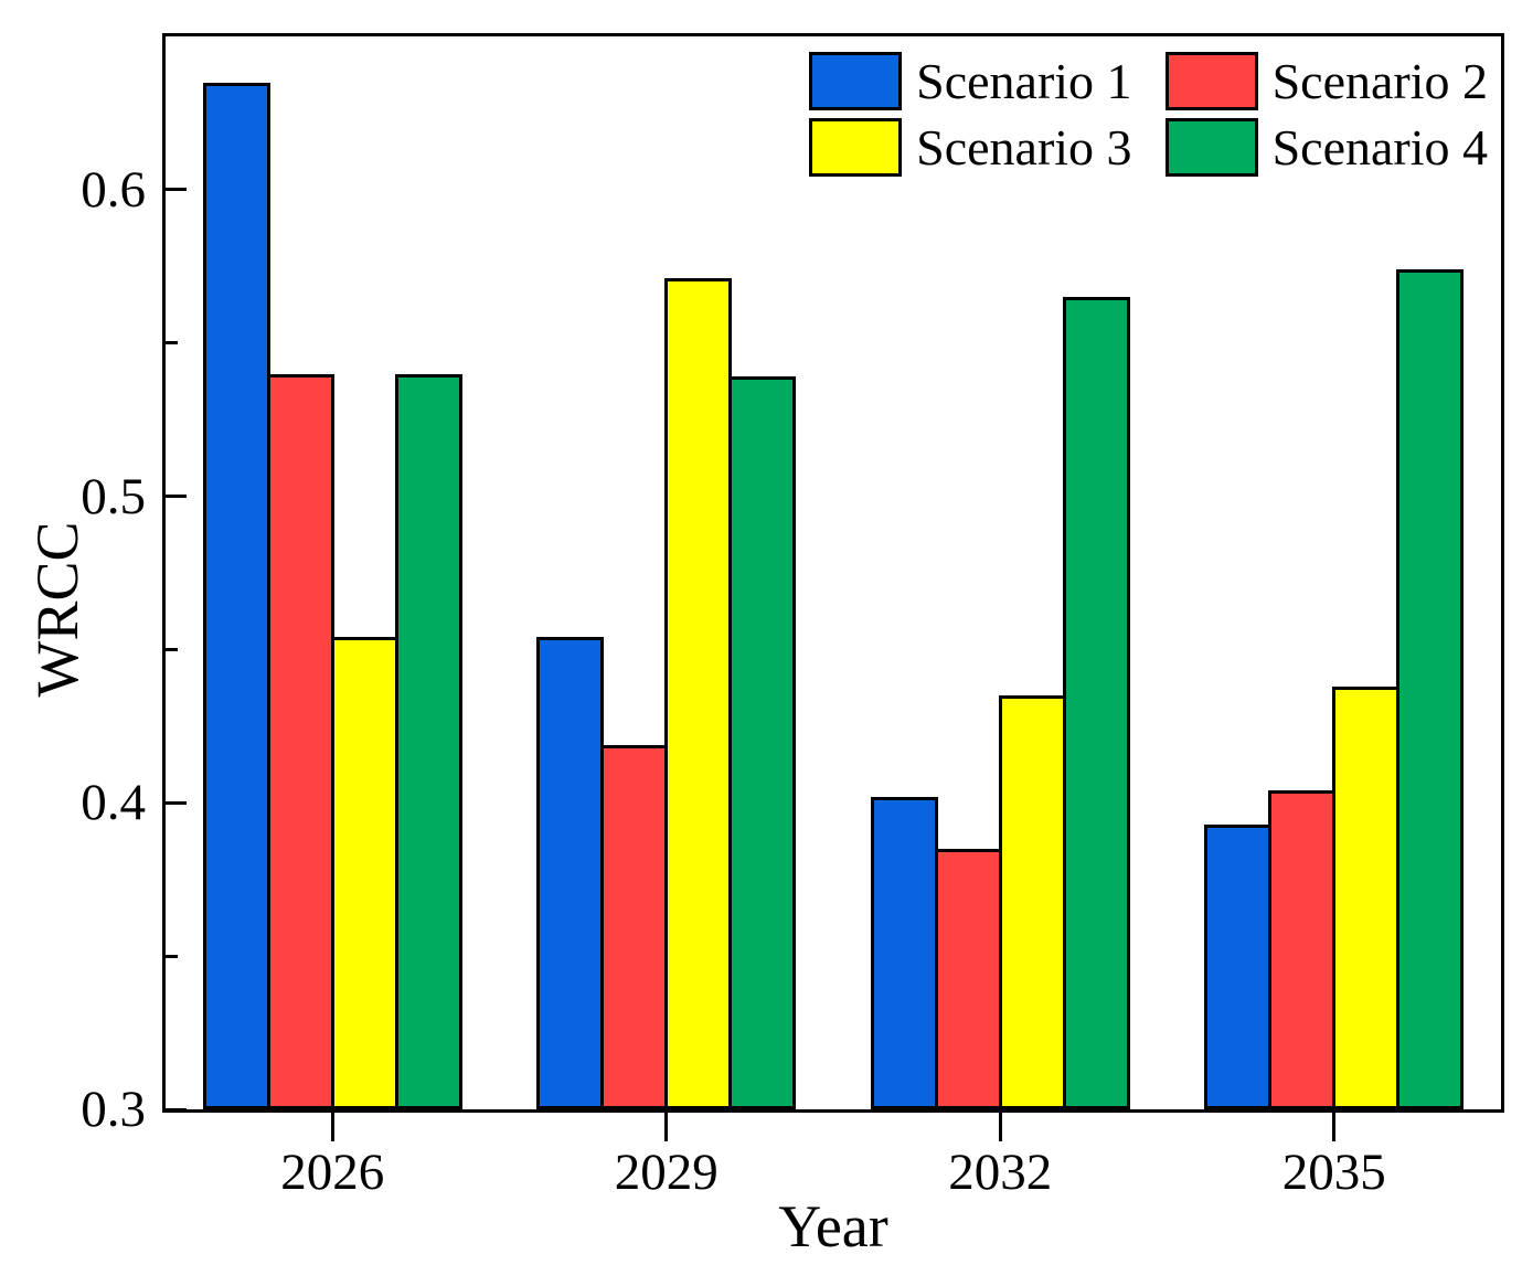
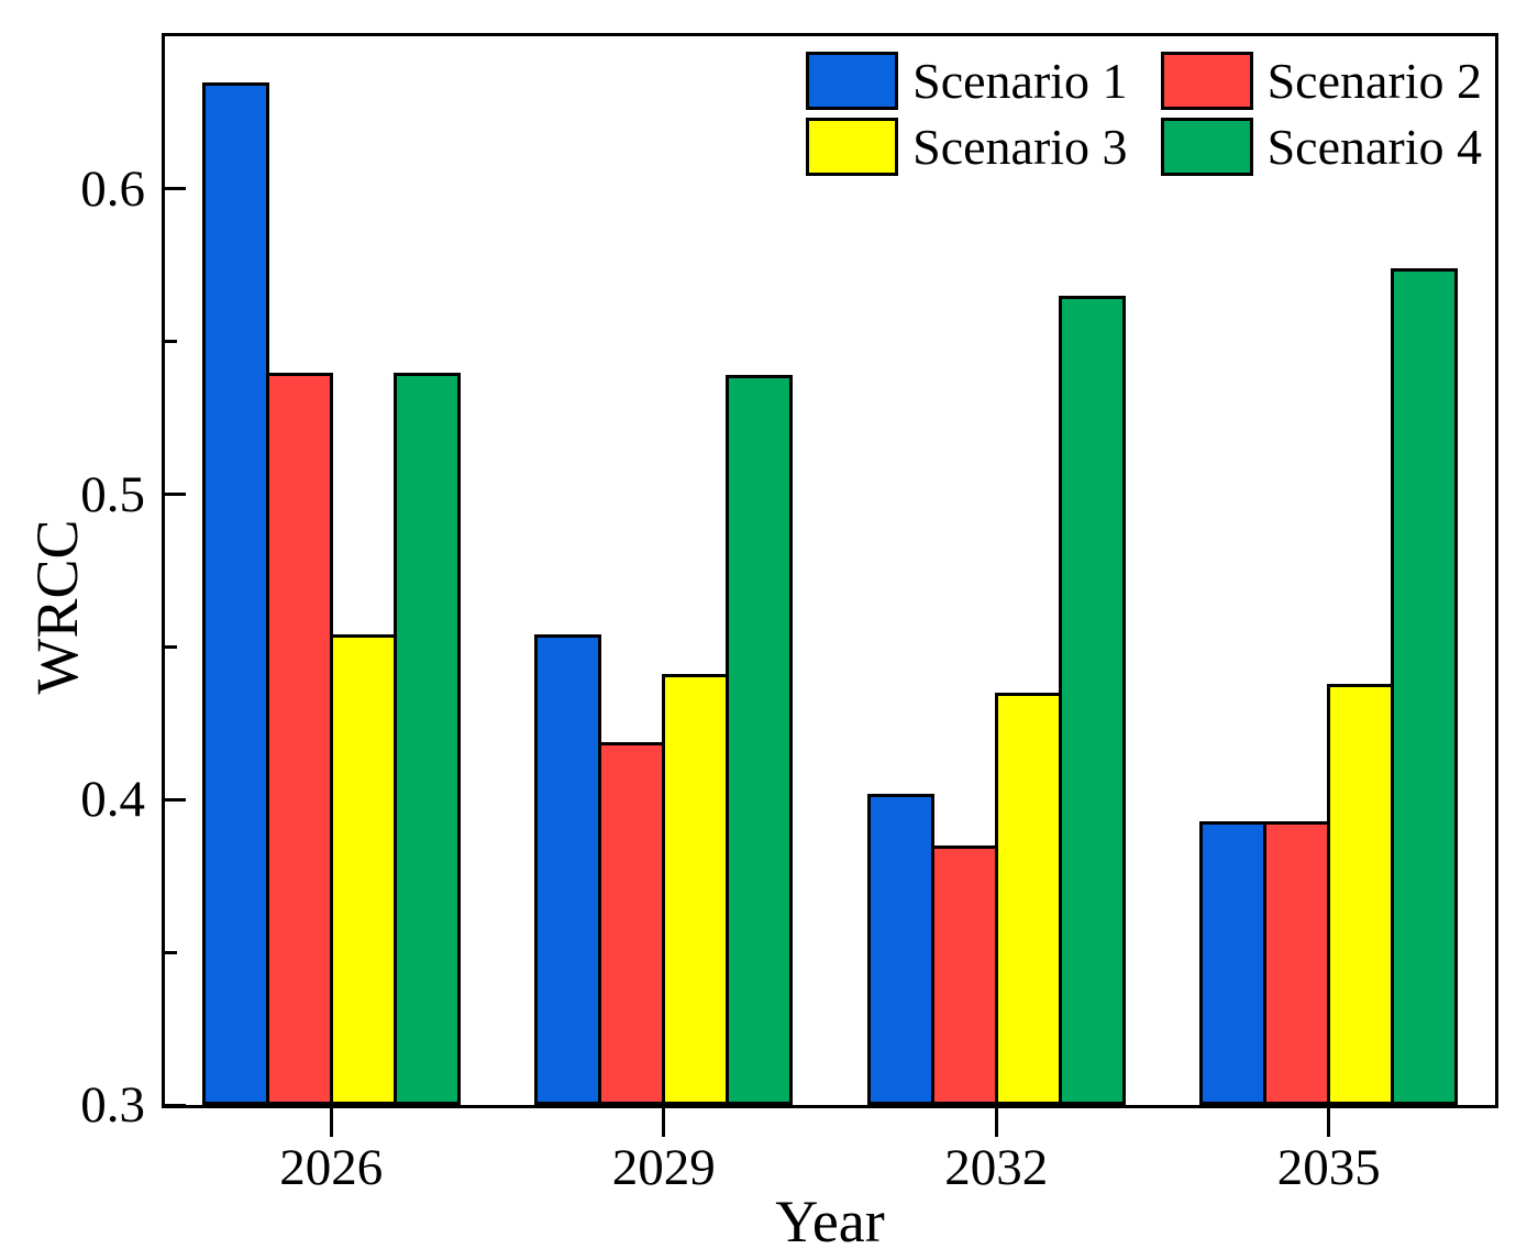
Scenario 3/2029: 0.571 -> 0.441
Scenario 2/2035: 0.404 -> 0.393
